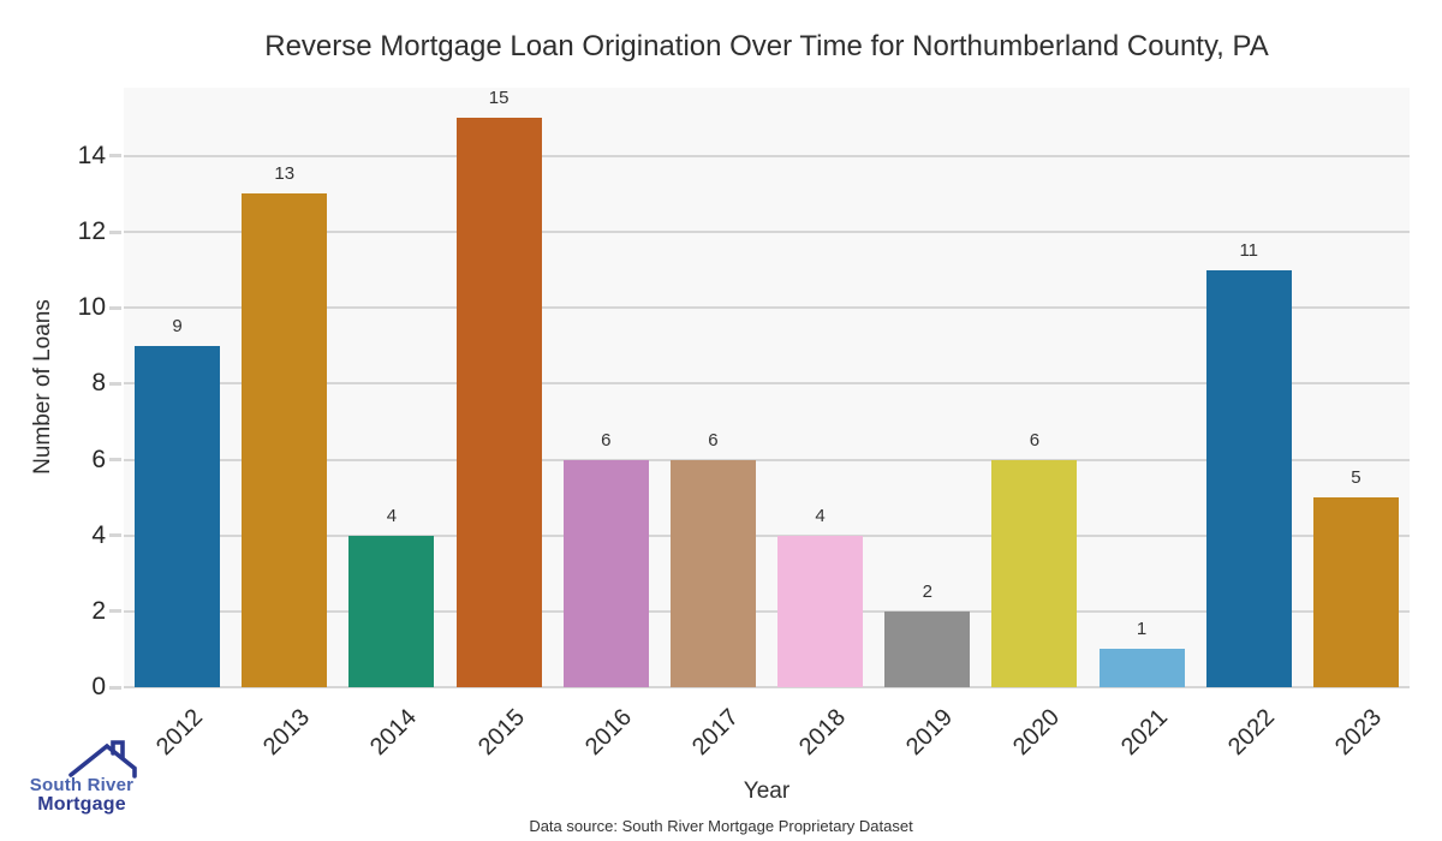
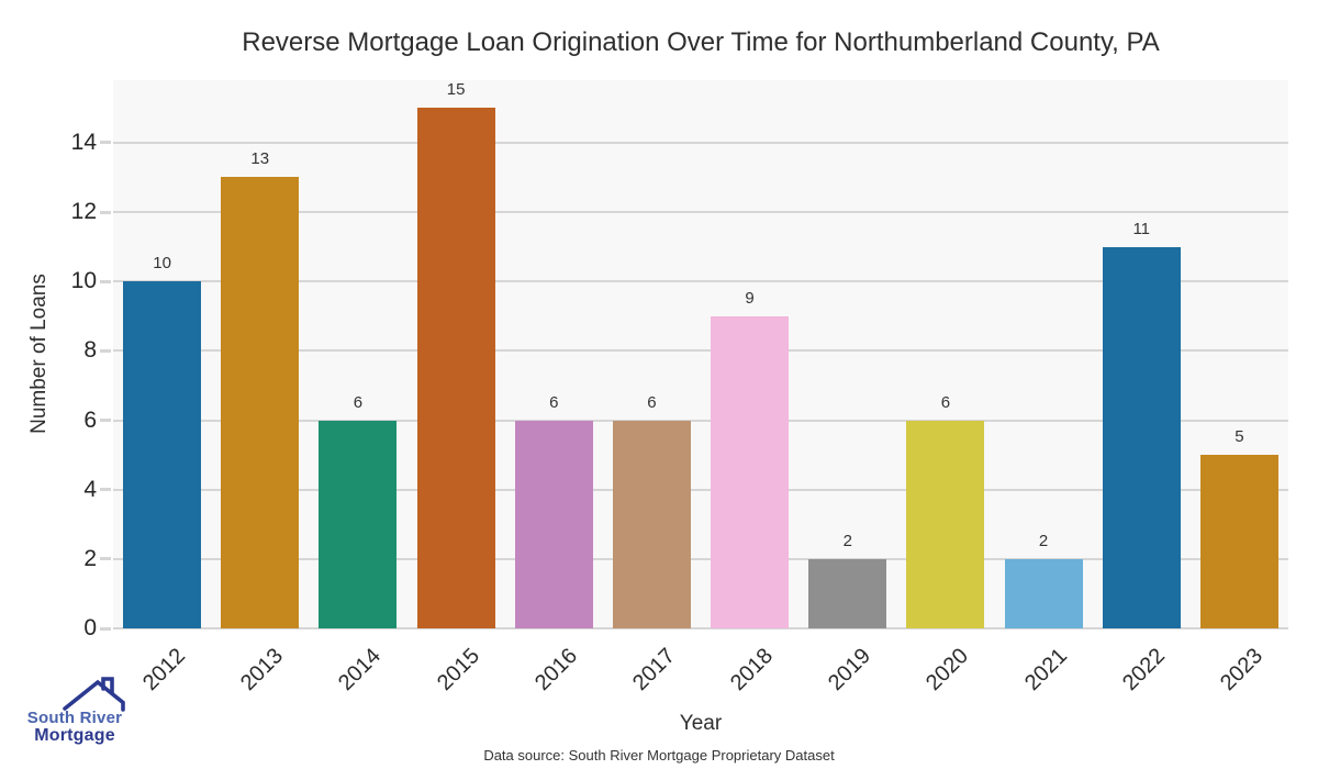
2012: 9 -> 10
2014: 4 -> 6
2018: 4 -> 9
2021: 1 -> 2
